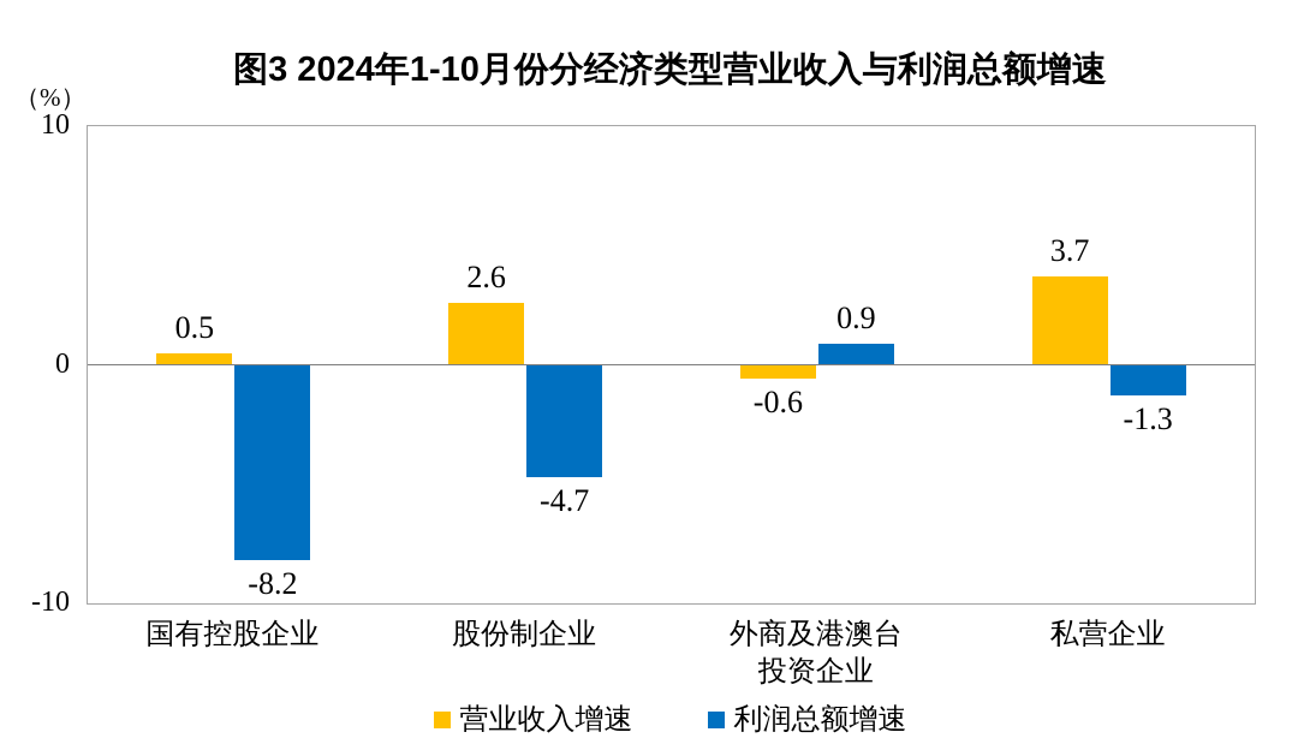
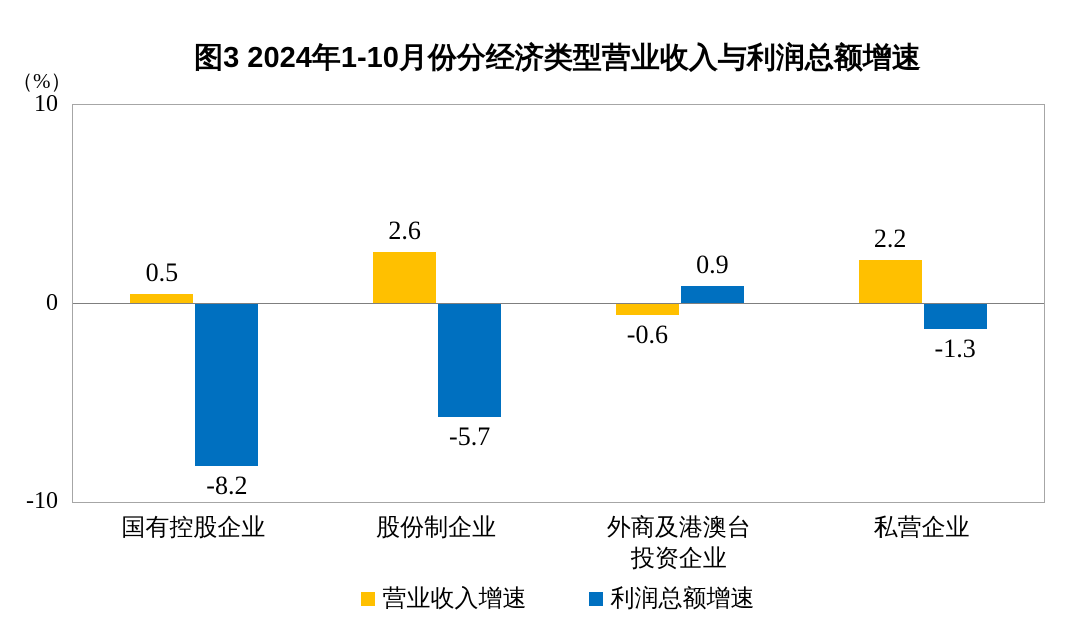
利润总额增速/股份制企业: -4.7 -> -5.7
营业收入增速/私营企业: 3.7 -> 2.2
